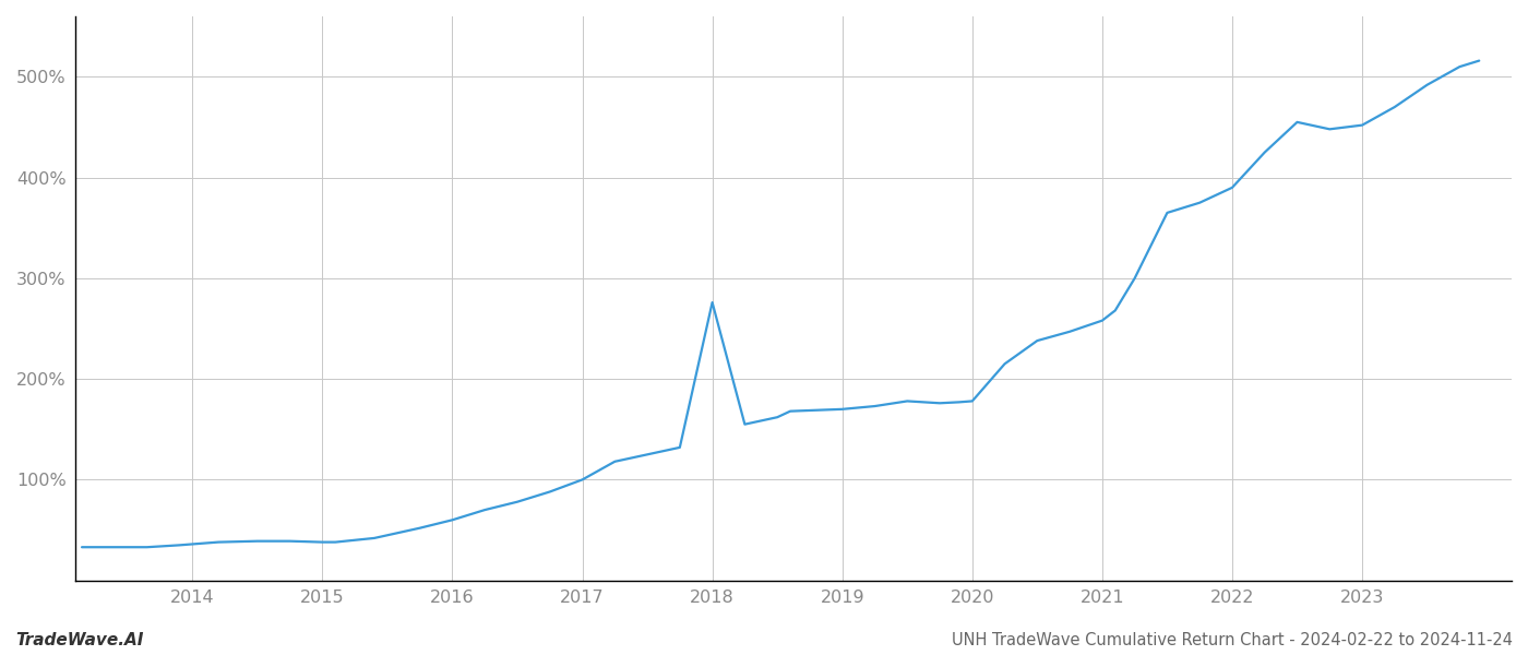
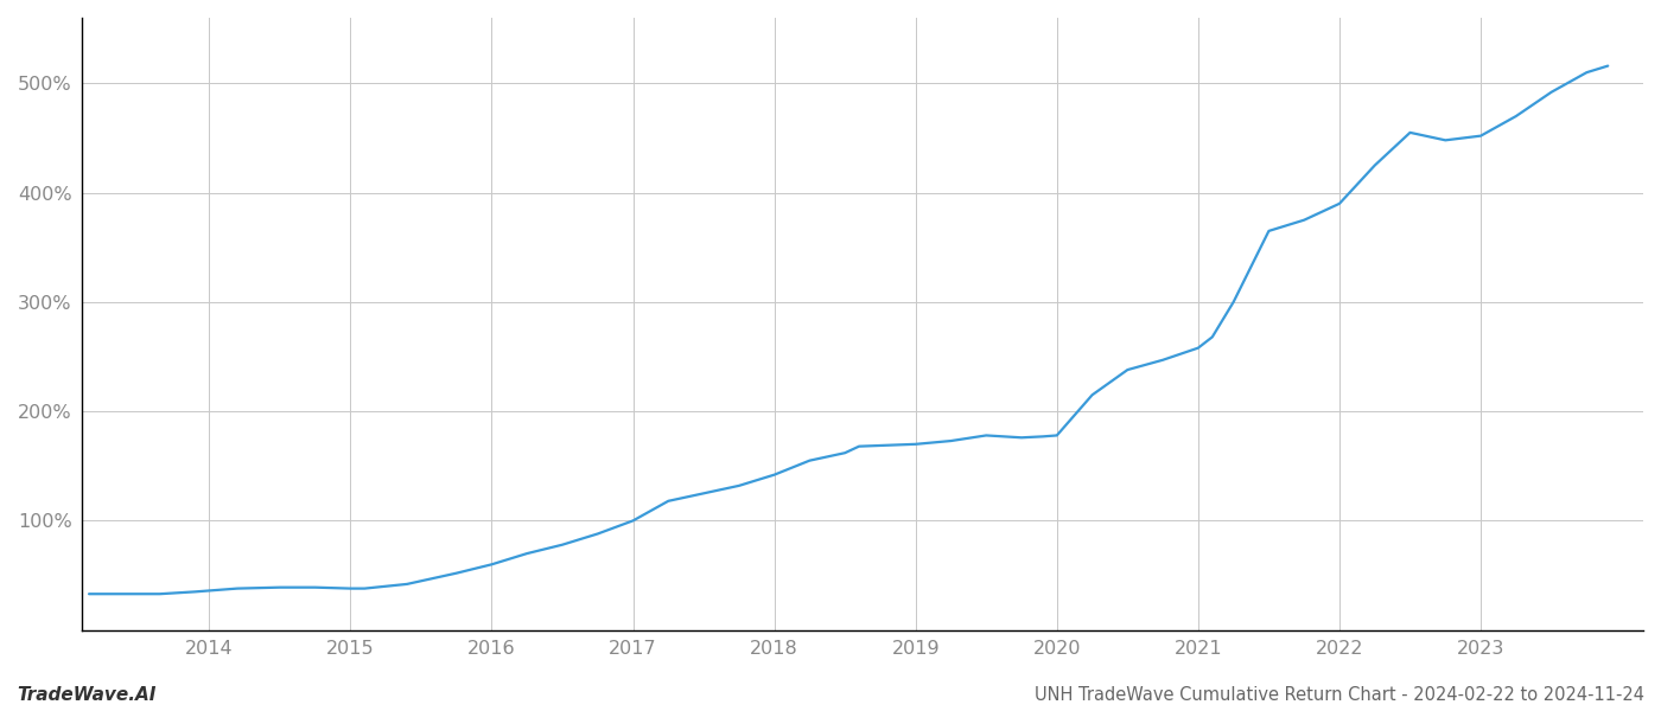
2018: 276% -> 142%
